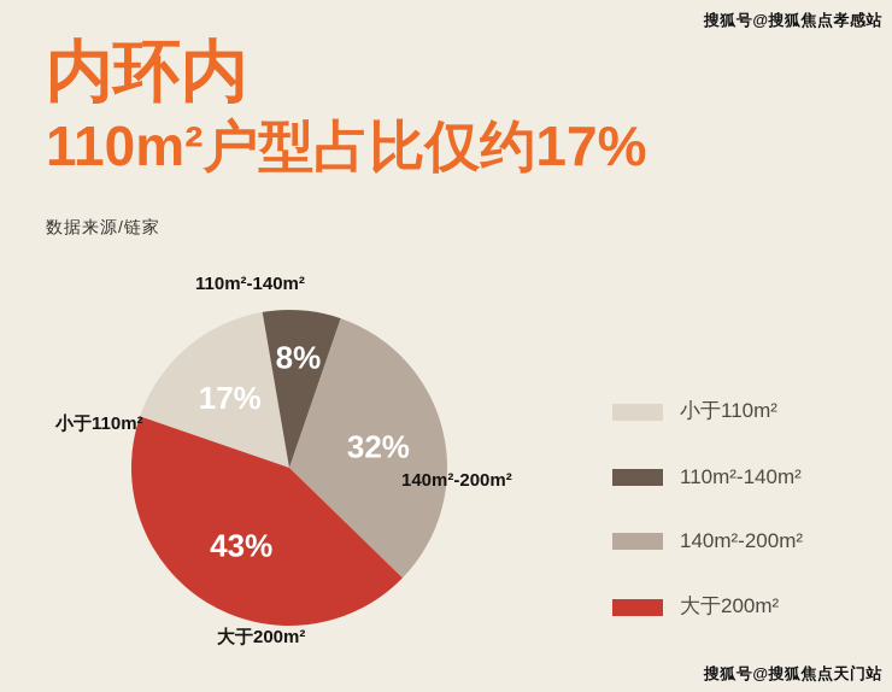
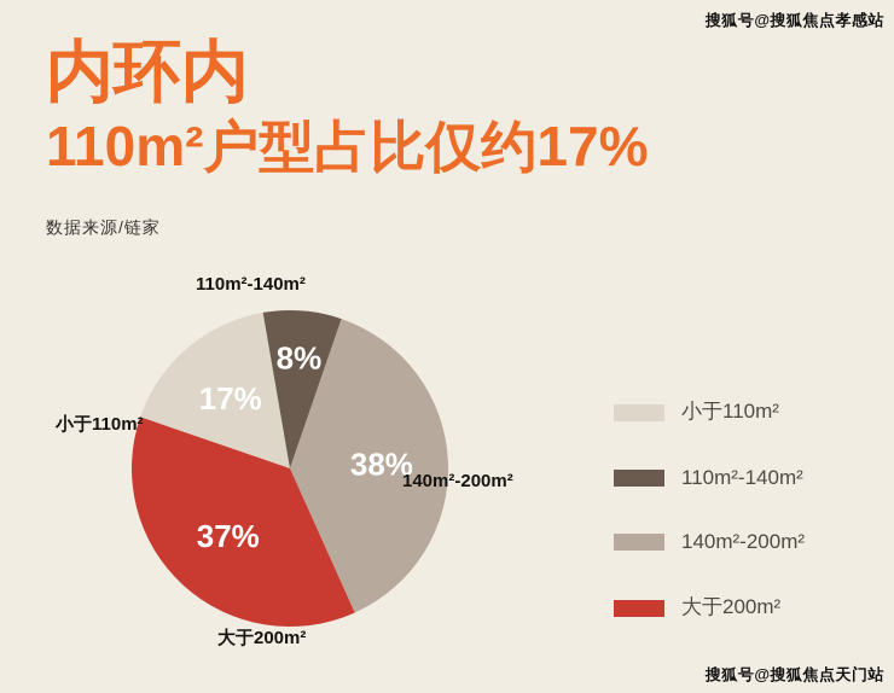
140m²-200m²: 32% -> 38%
大于200m²: 43% -> 37%
